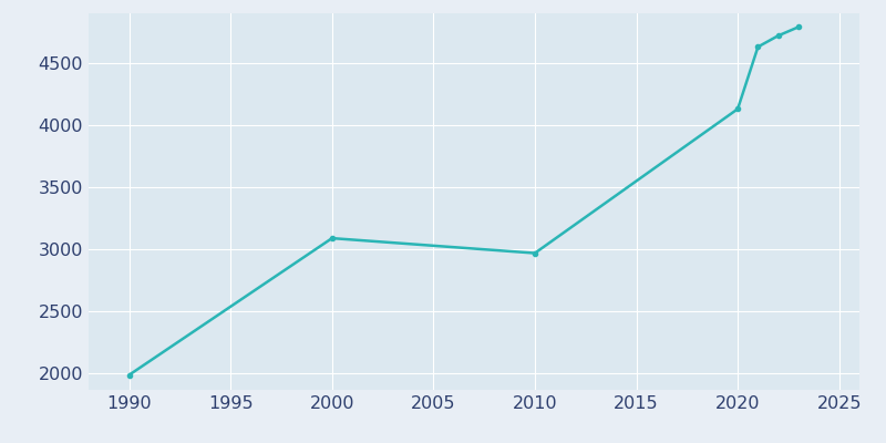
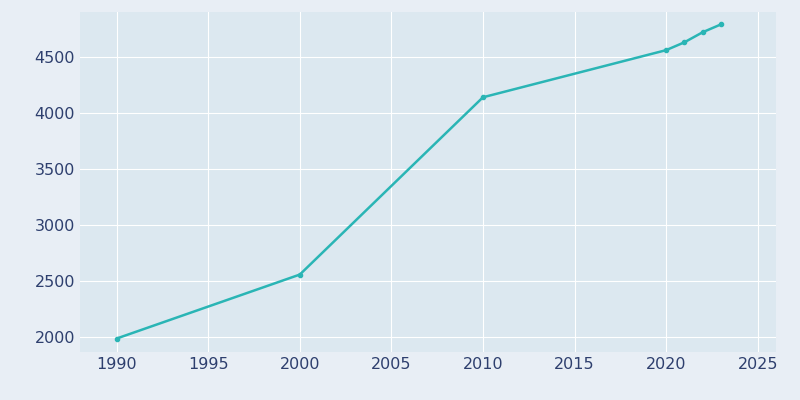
2000: 3090 -> 2560
2010: 2970 -> 4140
2020: 4130 -> 4560
